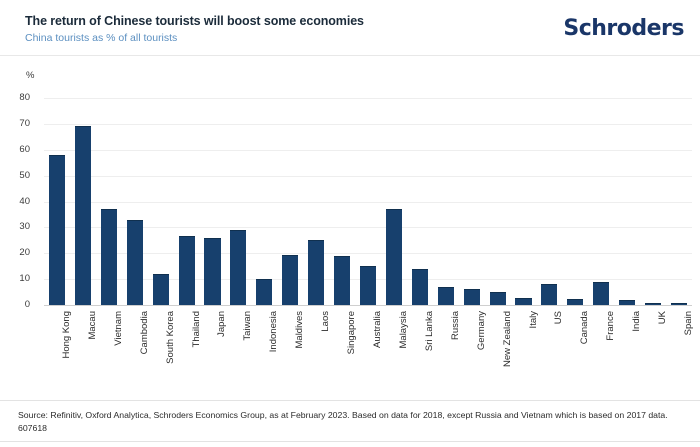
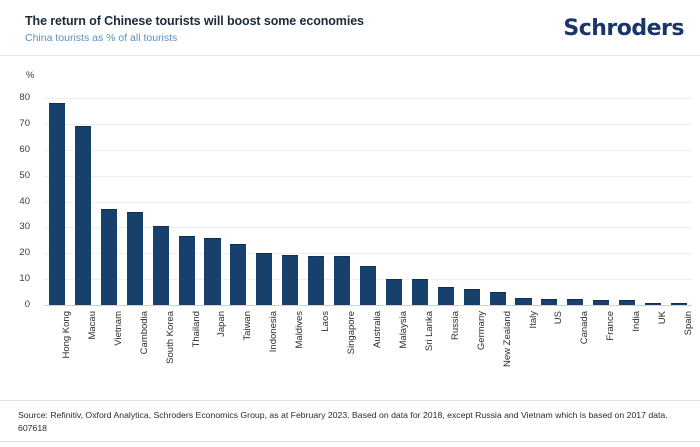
Hong Kong: 58 -> 78
Cambodia: 33 -> 36
South Korea: 12 -> 30
Taiwan: 29 -> 24
Indonesia: 10 -> 20
Laos: 25 -> 19
Malaysia: 37 -> 10
Sri Lanka: 14 -> 10
US: 8 -> 2
France: 9 -> 2
